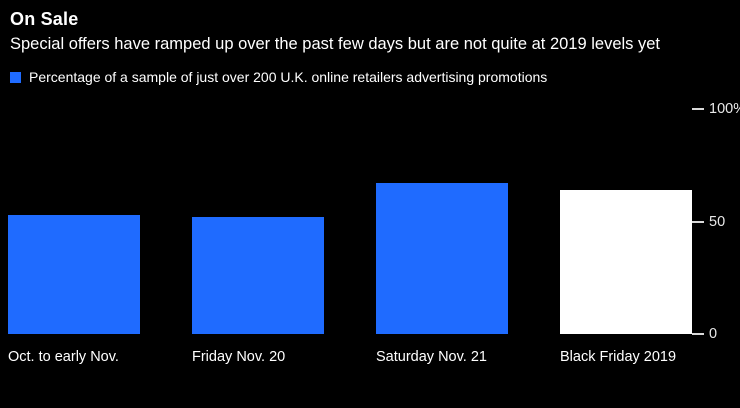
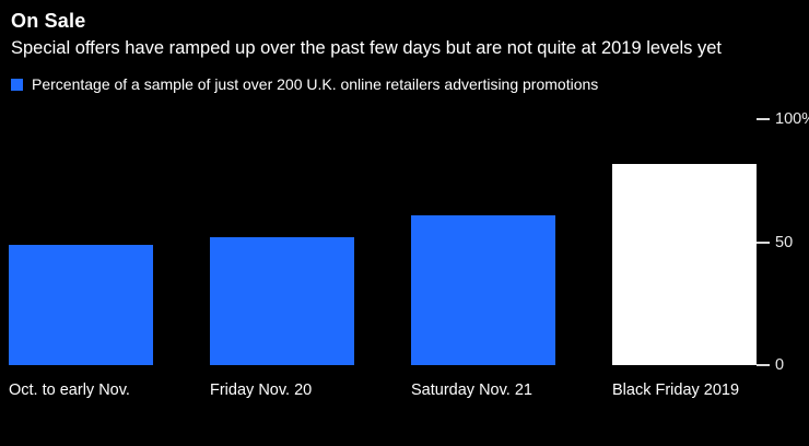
Oct. to early Nov.: 53% -> 49%
Saturday Nov. 21: 67% -> 61%
Black Friday 2019: 64% -> 82%
